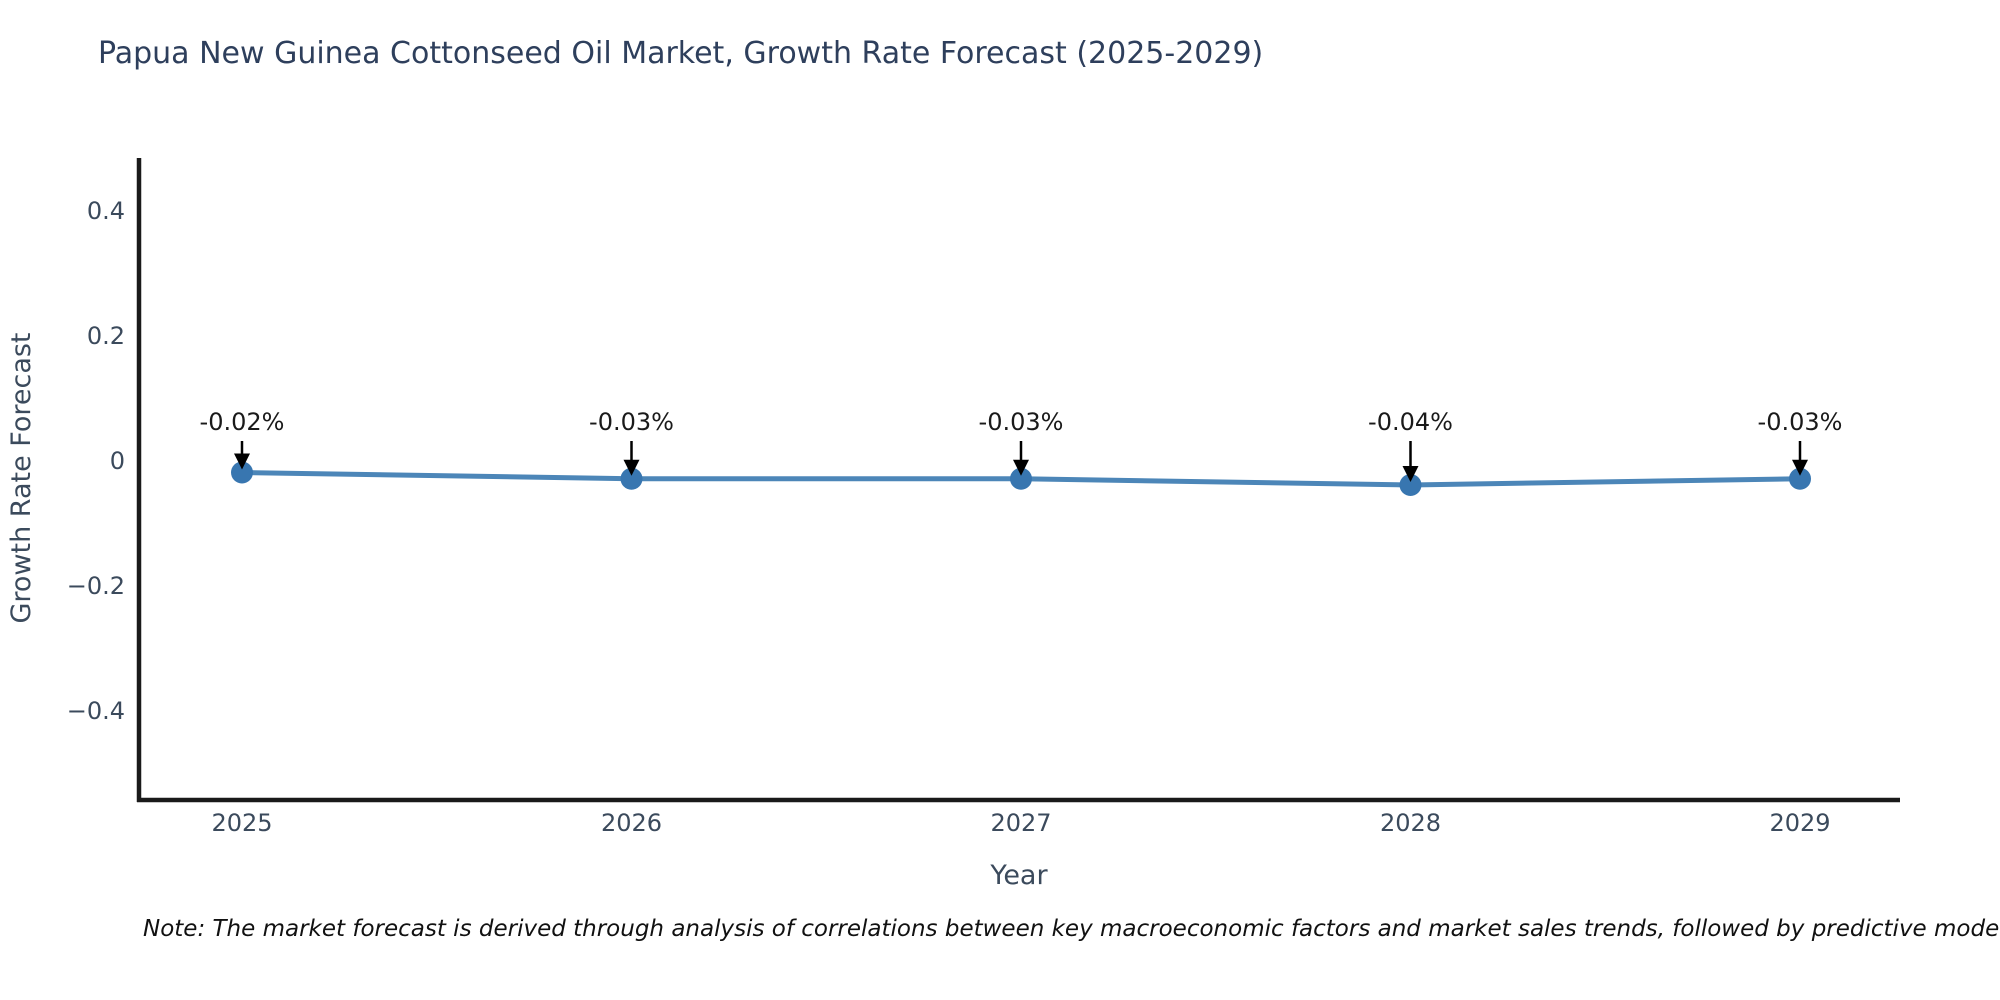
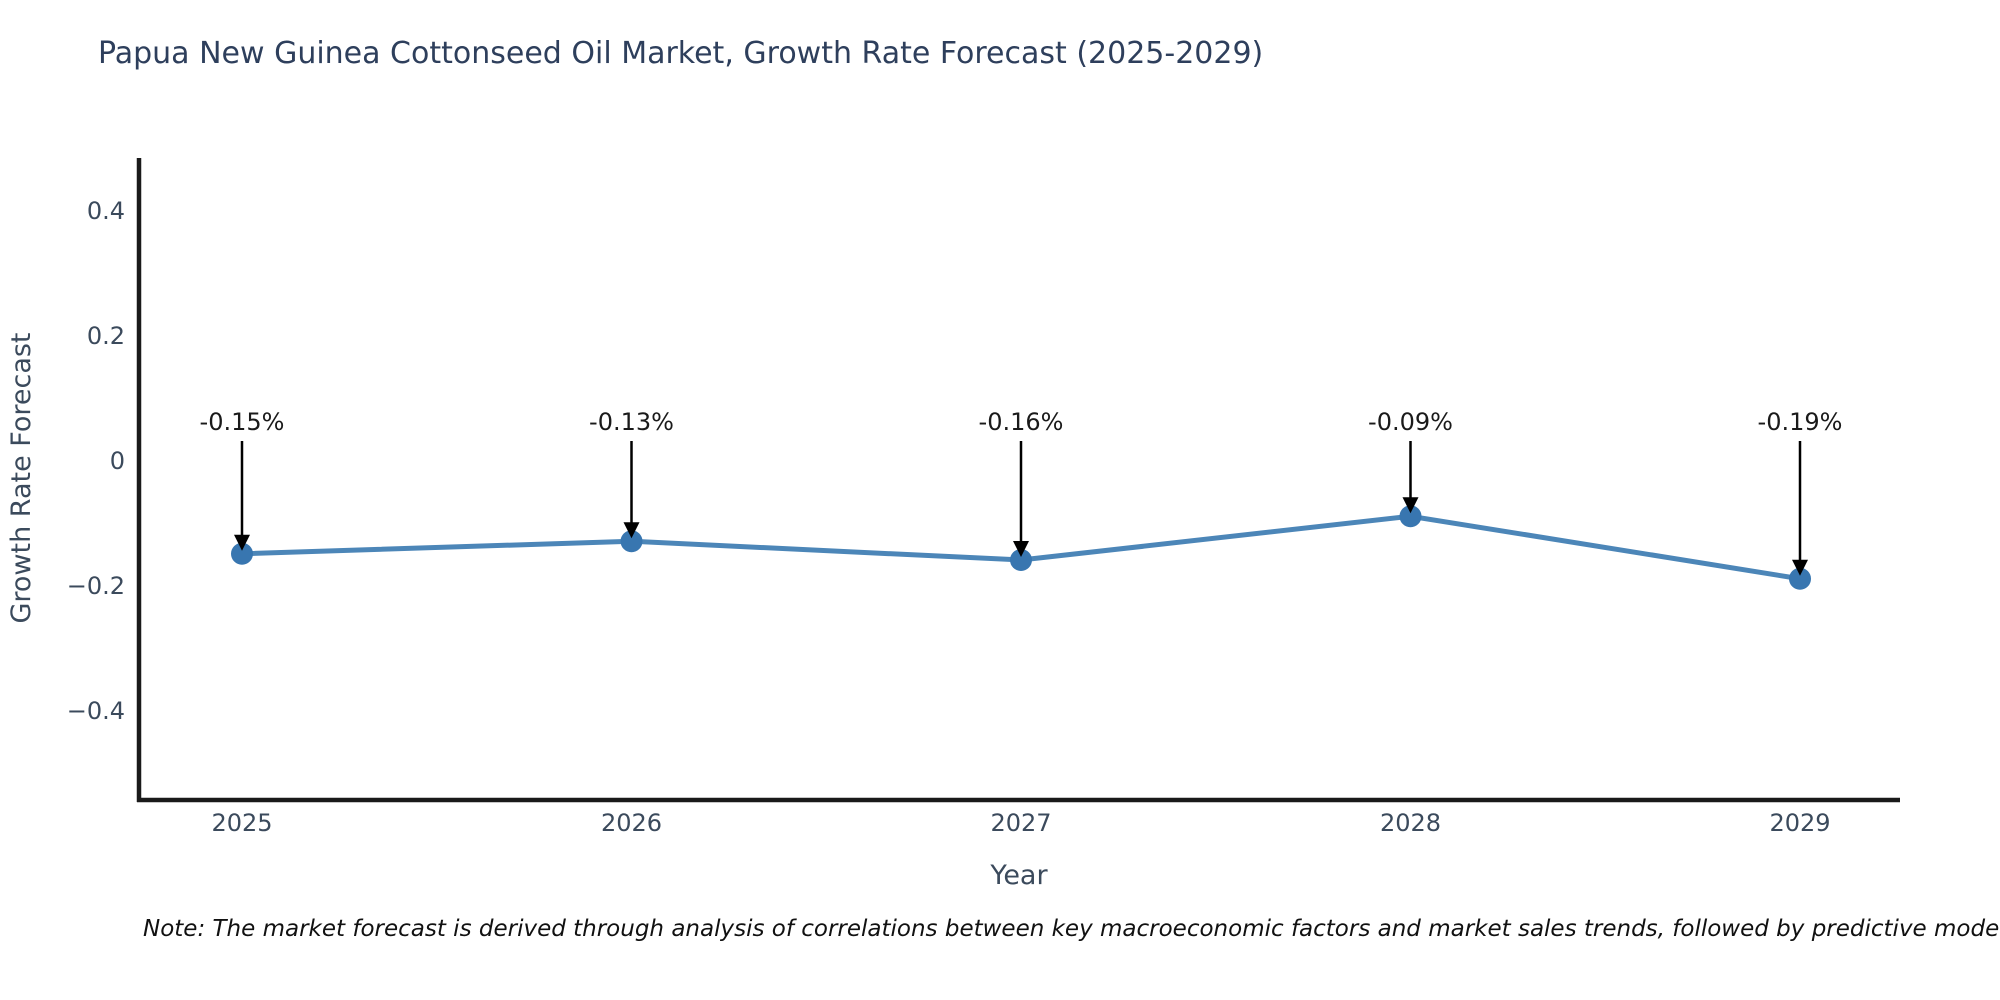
2025: -0.02% -> -0.15%
2026: -0.03% -> -0.13%
2027: -0.03% -> -0.16%
2028: -0.04% -> -0.09%
2029: -0.03% -> -0.19%
